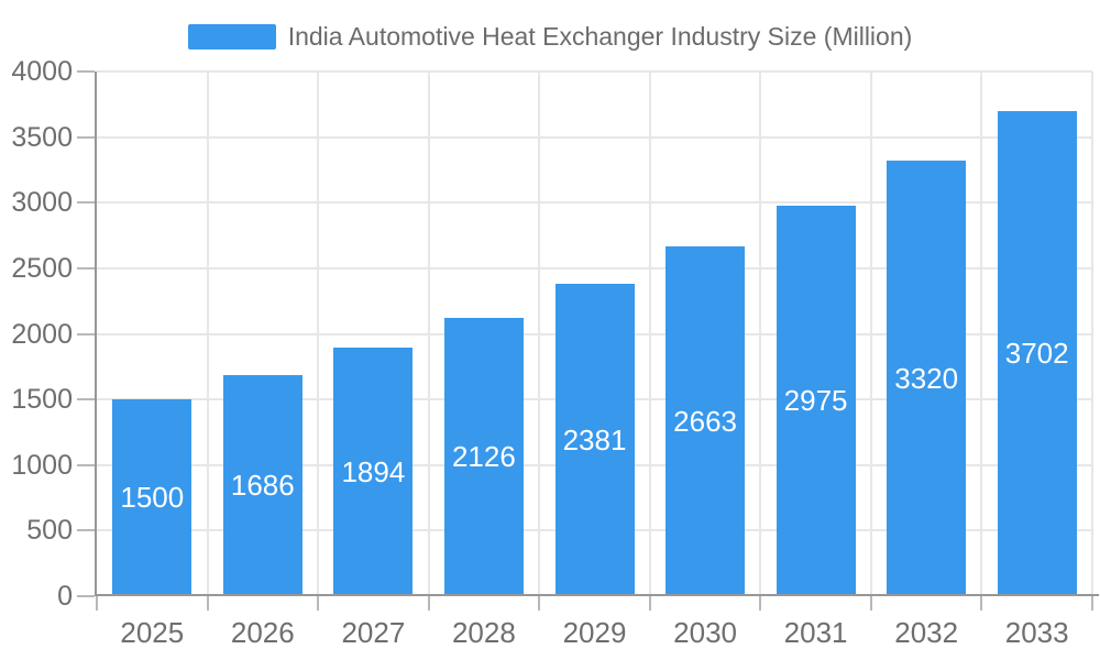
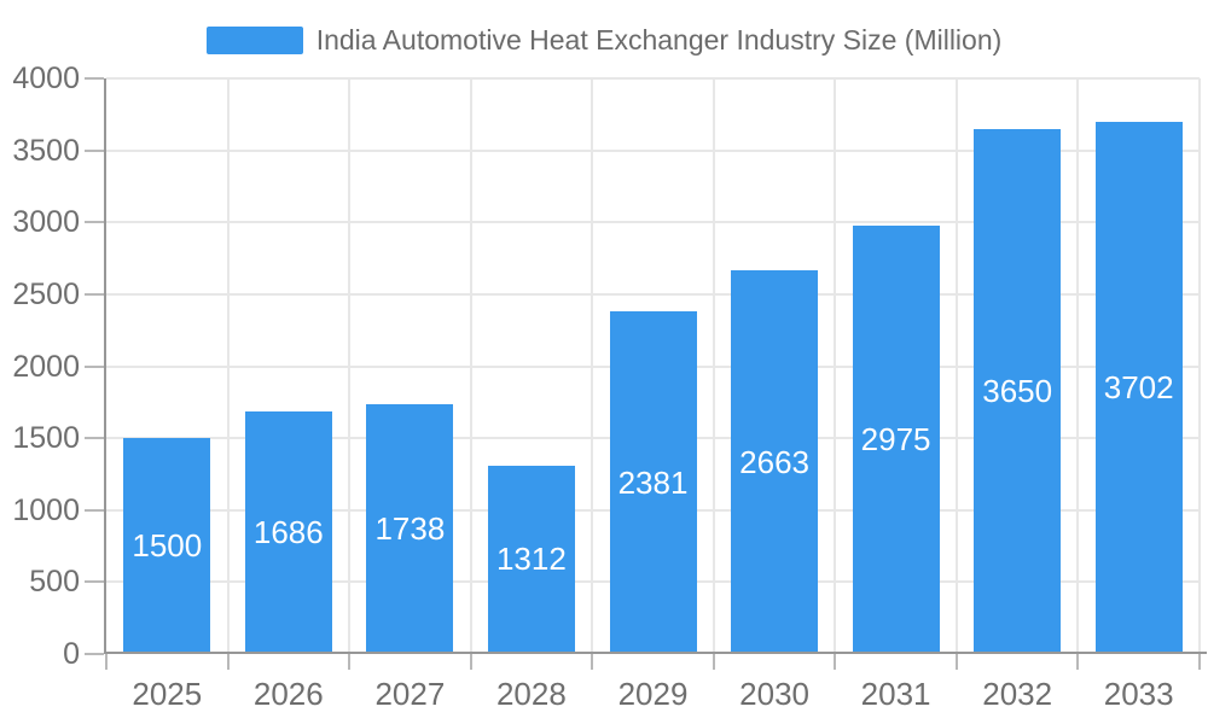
2027: 1894 -> 1738
2028: 2126 -> 1312
2032: 3320 -> 3650
